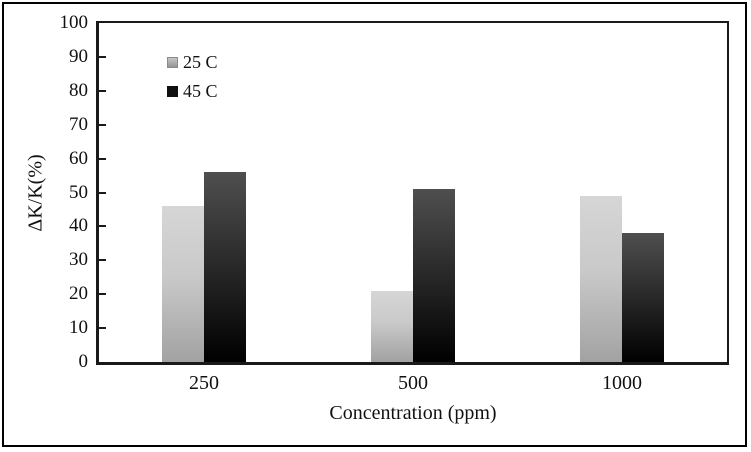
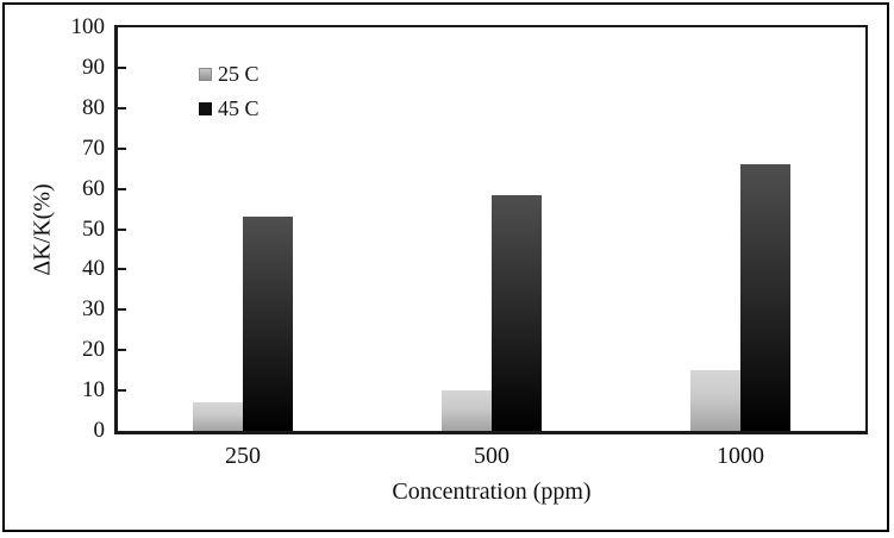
25 C/250: 46 -> 7
45 C/250: 56 -> 53
25 C/500: 21 -> 10
45 C/500: 51 -> 58
25 C/1000: 49 -> 15
45 C/1000: 38 -> 66
